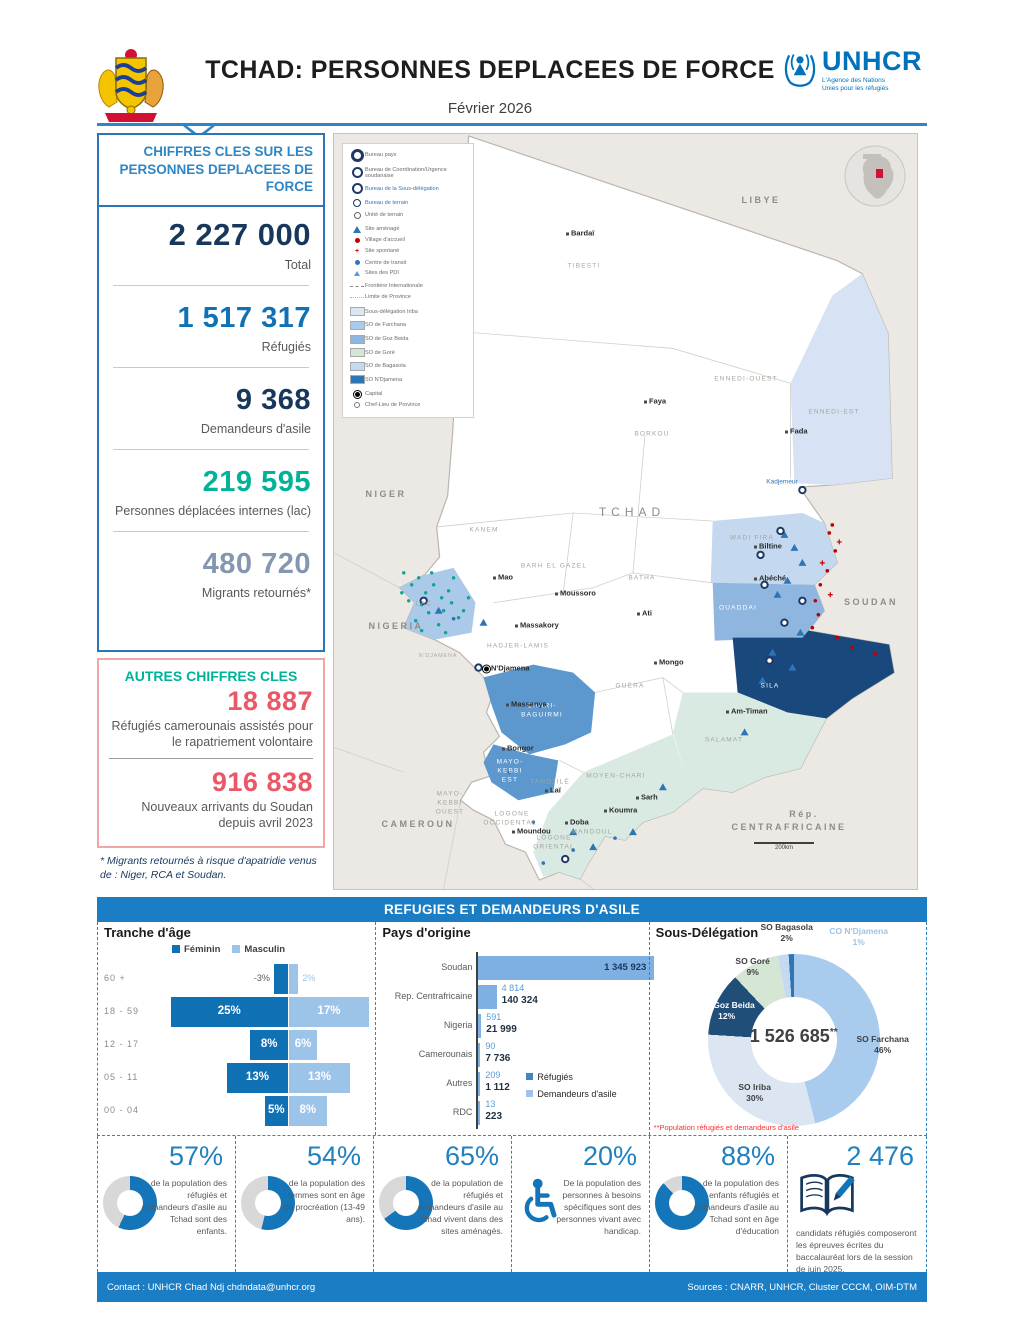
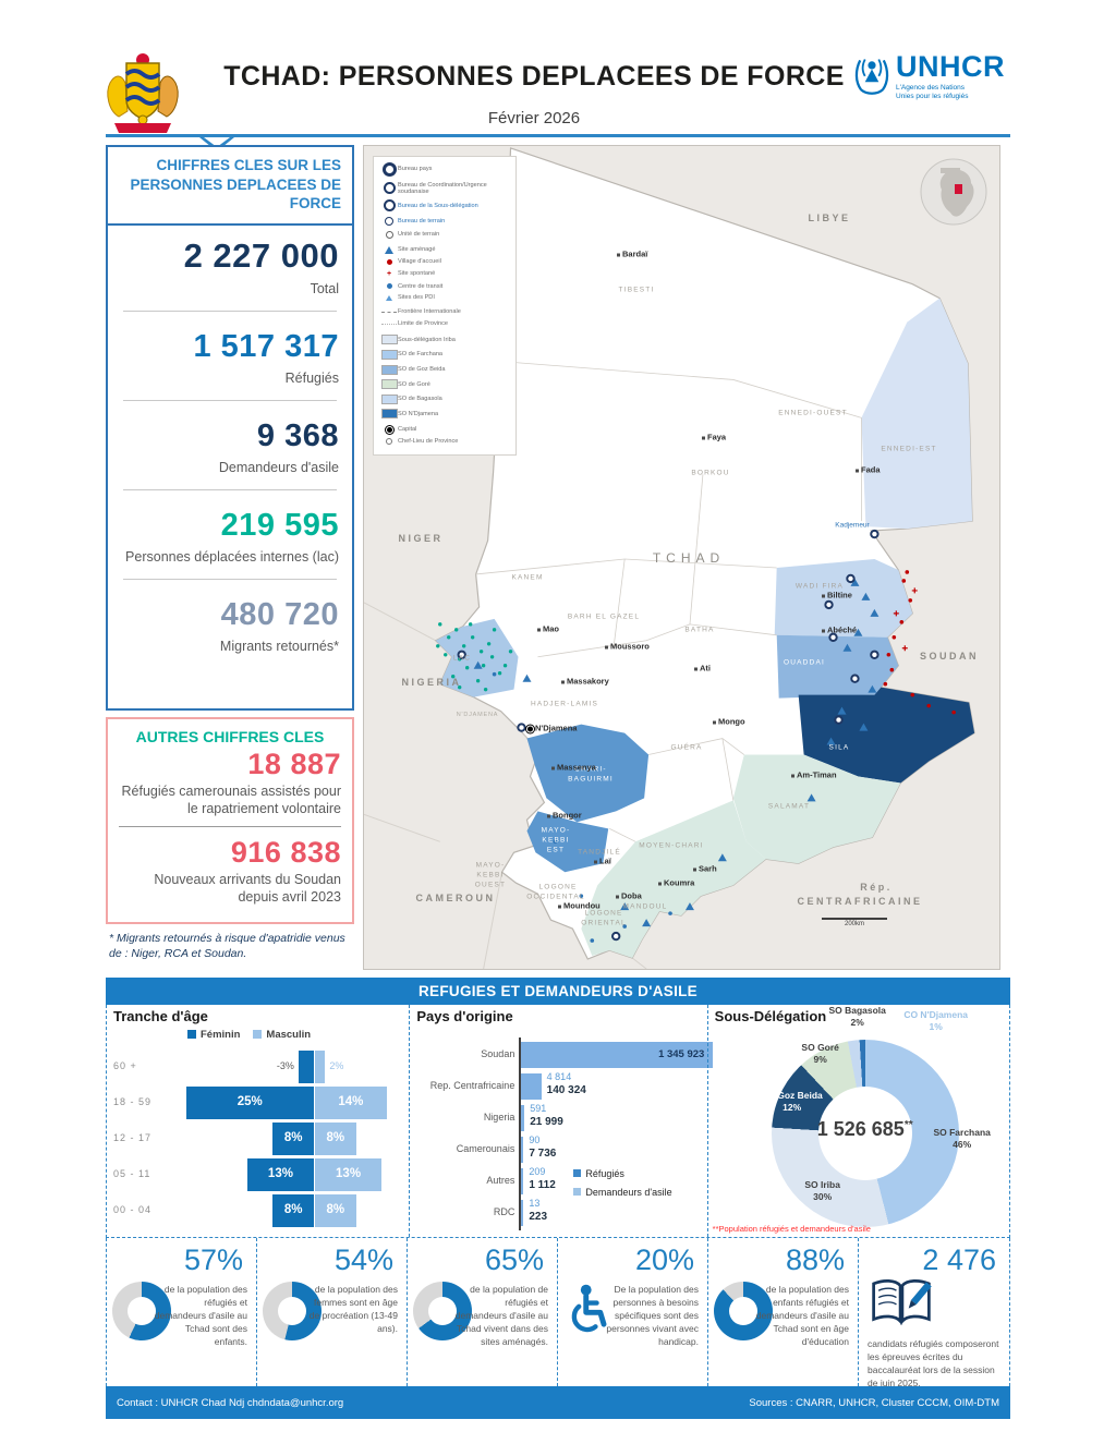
Tranche d'âge/Masculin/18 - 59: 17% -> 14%
Tranche d'âge/Masculin/12 - 17: 6% -> 8%
Tranche d'âge/Féminin/00 - 04: 5% -> 8%
